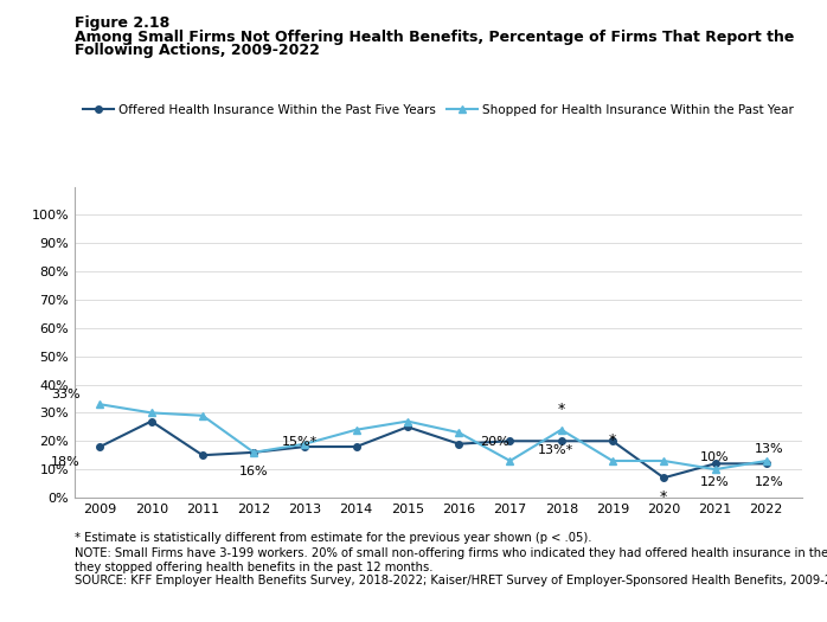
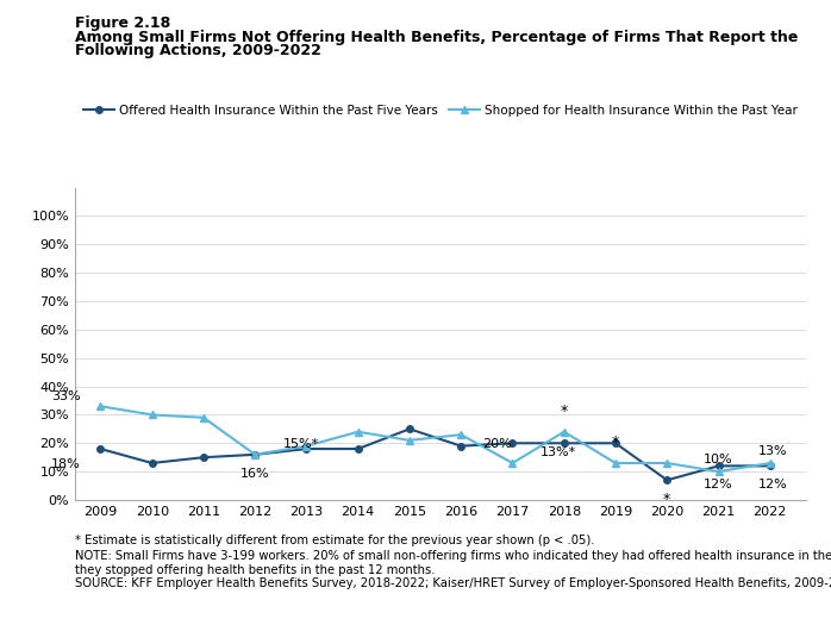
Offered Health Insurance Within the Past Five Years/2010: 27% -> 13%
Shopped for Health Insurance Within the Past Year/2015: 27% -> 21%
